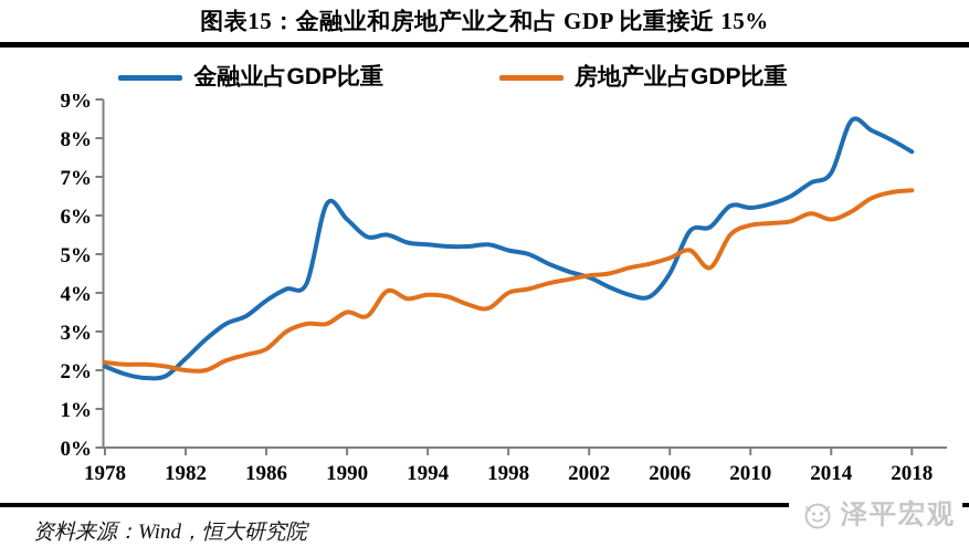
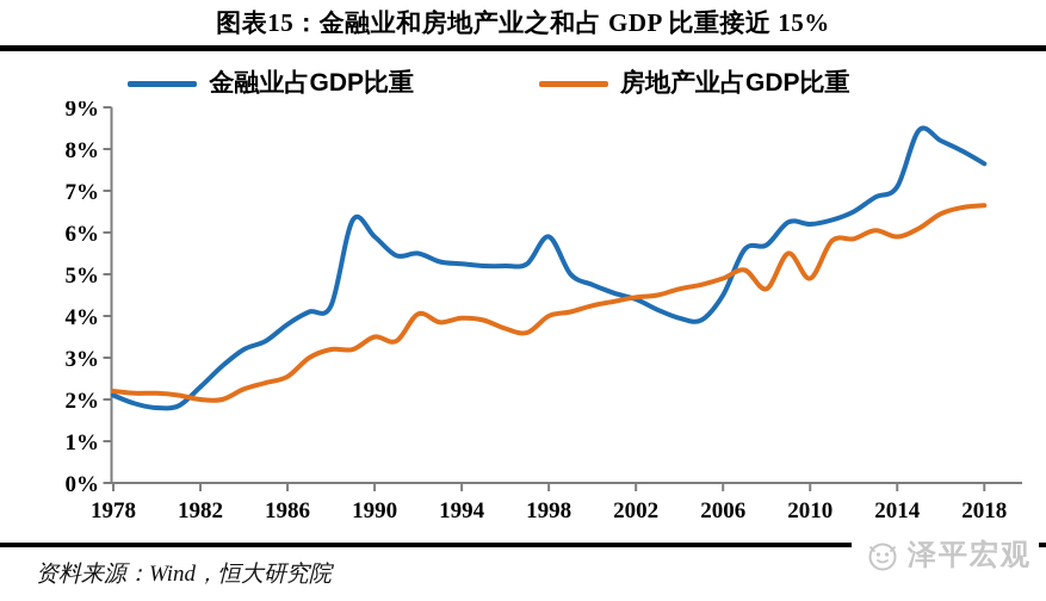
金融业占GDP比重/1998: 5.1% -> 5.9%
房地产业占GDP比重/2010: 5.8% -> 4.9%
